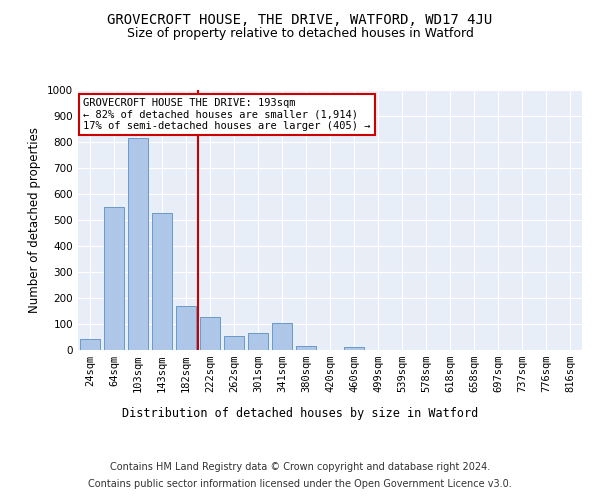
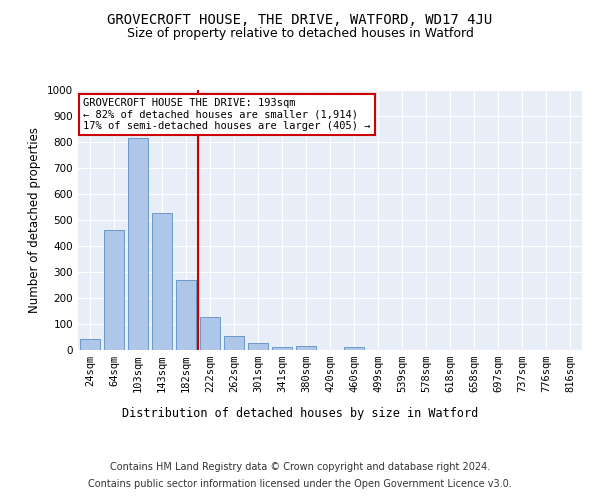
64sqm: 550 -> 460
182sqm: 170 -> 270
301sqm: 65 -> 26
341sqm: 105 -> 12
